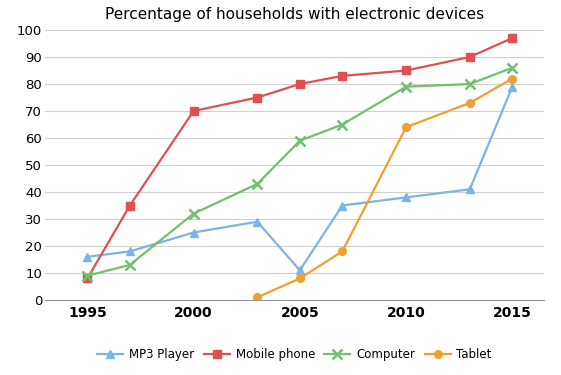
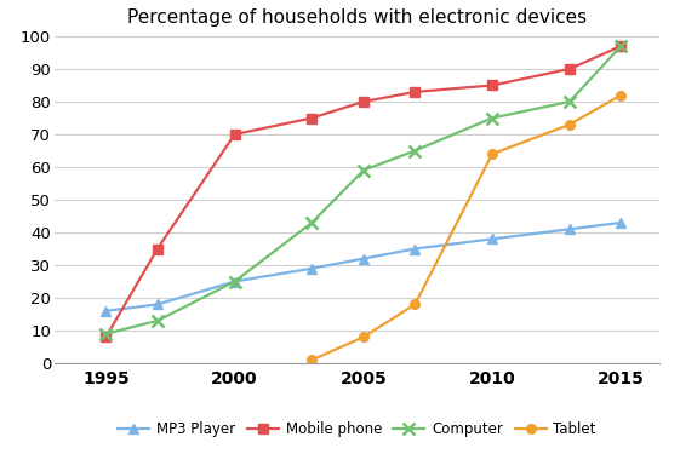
Computer/2000: 32 -> 25
MP3 Player/2005: 11 -> 32
Computer/2010: 79 -> 75
MP3 Player/2015: 79 -> 43
Computer/2015: 86 -> 97
